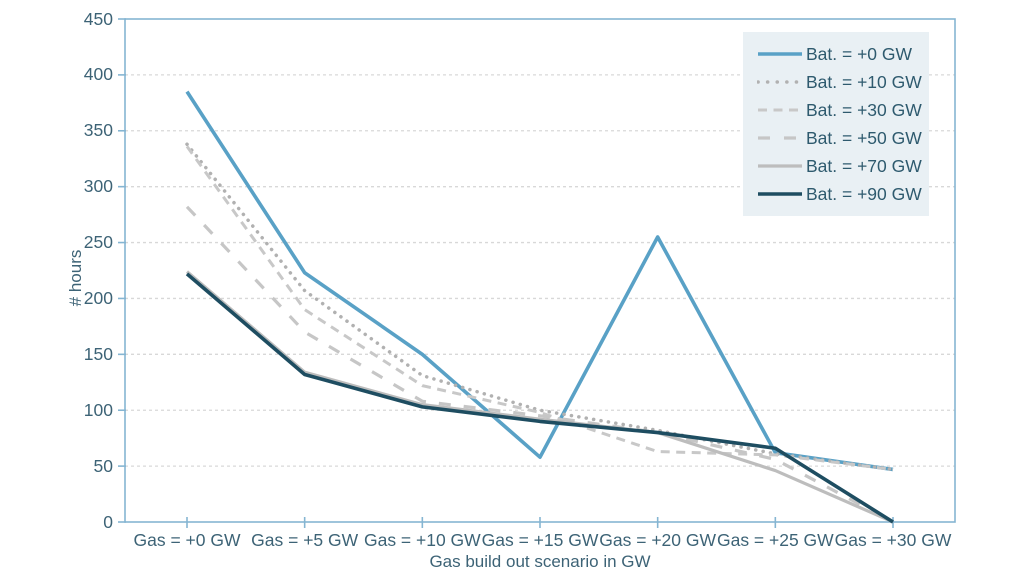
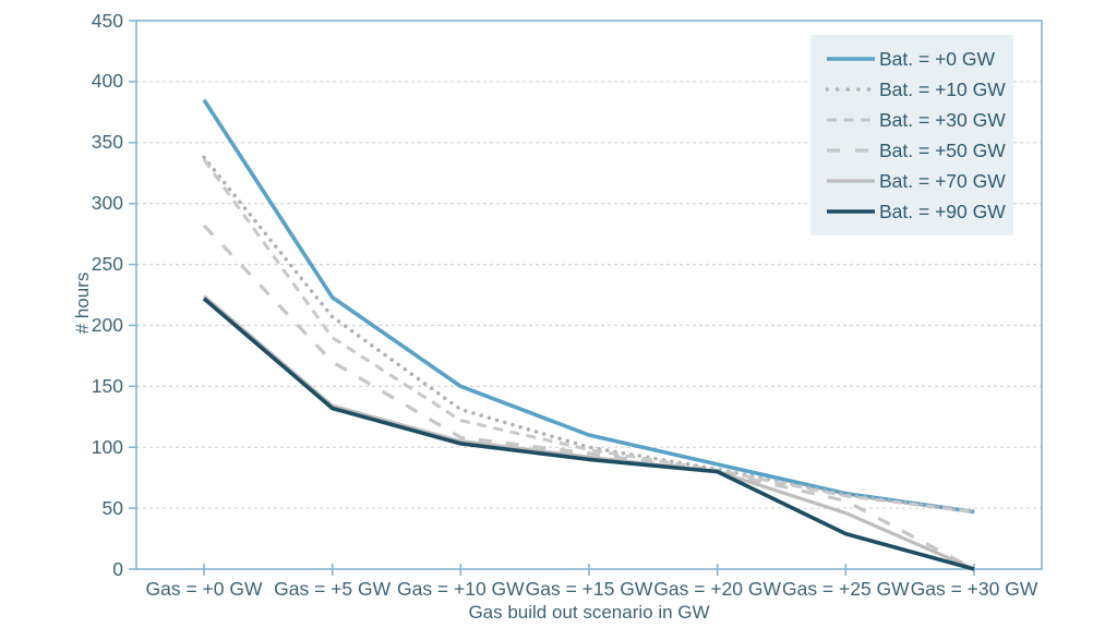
Bat. = +0 GW/Gas = +15 GW: 58 -> 110
Bat. = +0 GW/Gas = +20 GW: 255 -> 86
Bat. = +30 GW/Gas = +20 GW: 63 -> 81
Bat. = +90 GW/Gas = +25 GW: 66 -> 29
